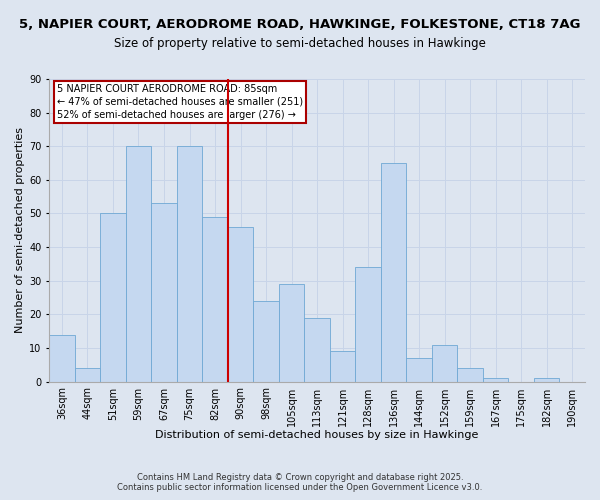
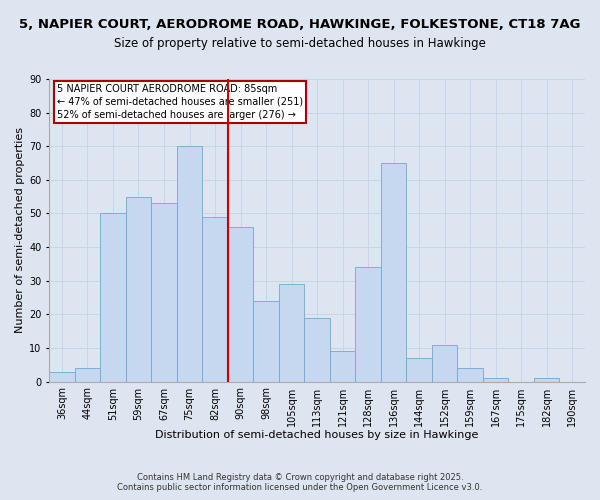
36sqm: 14 -> 3
59sqm: 70 -> 55
